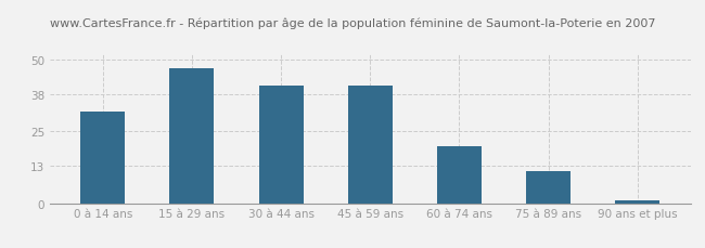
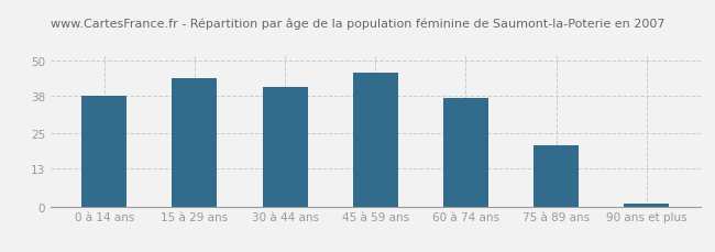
0 à 14 ans: 32 -> 38
15 à 29 ans: 47 -> 44
45 à 59 ans: 41 -> 46
60 à 74 ans: 20 -> 37
75 à 89 ans: 11 -> 21
